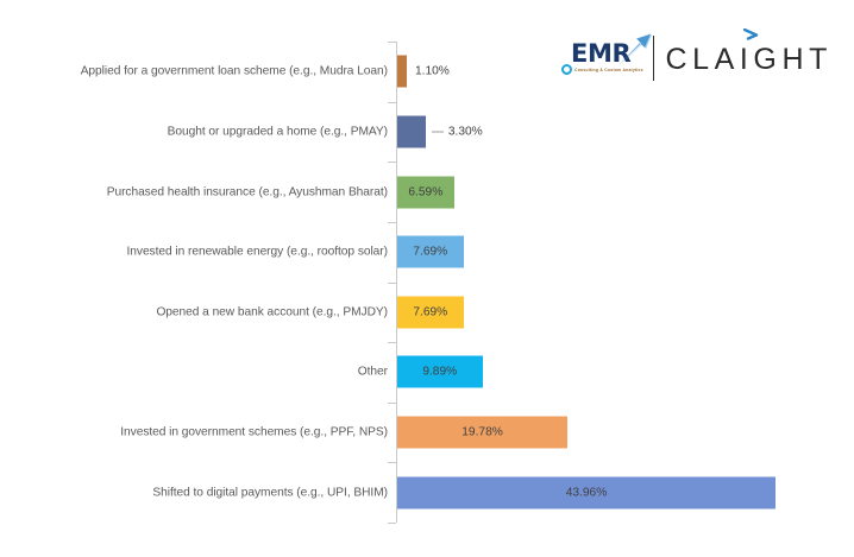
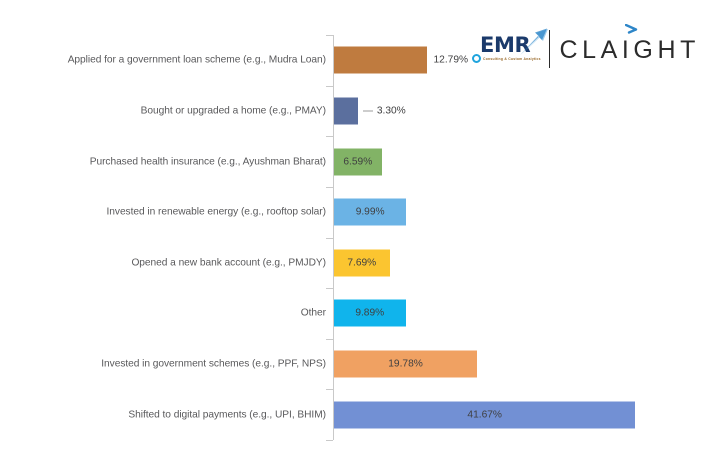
Applied for a government loan scheme (e.g., Mudra Loan): 1.10% -> 12.79%
Invested in renewable energy (e.g., rooftop solar): 7.69% -> 9.99%
Shifted to digital payments (e.g., UPI, BHIM): 43.96% -> 41.67%
